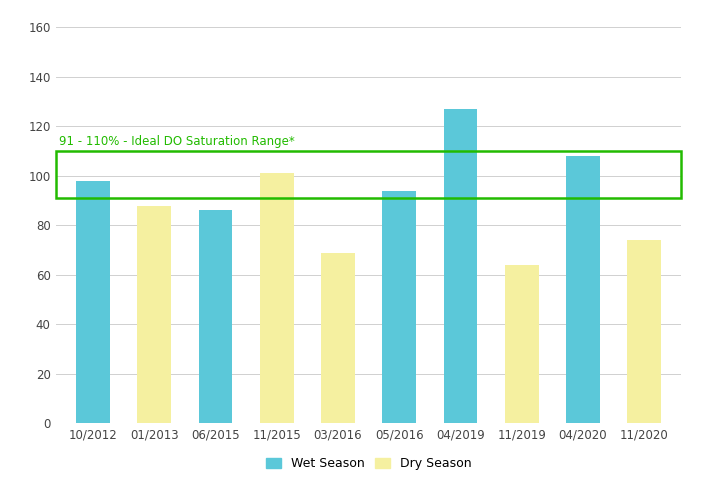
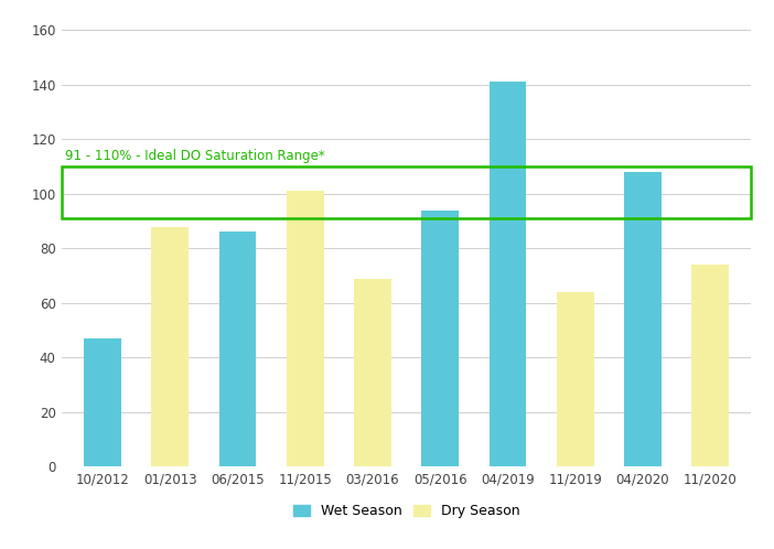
10/2012: 98 -> 47
04/2019: 127 -> 141
